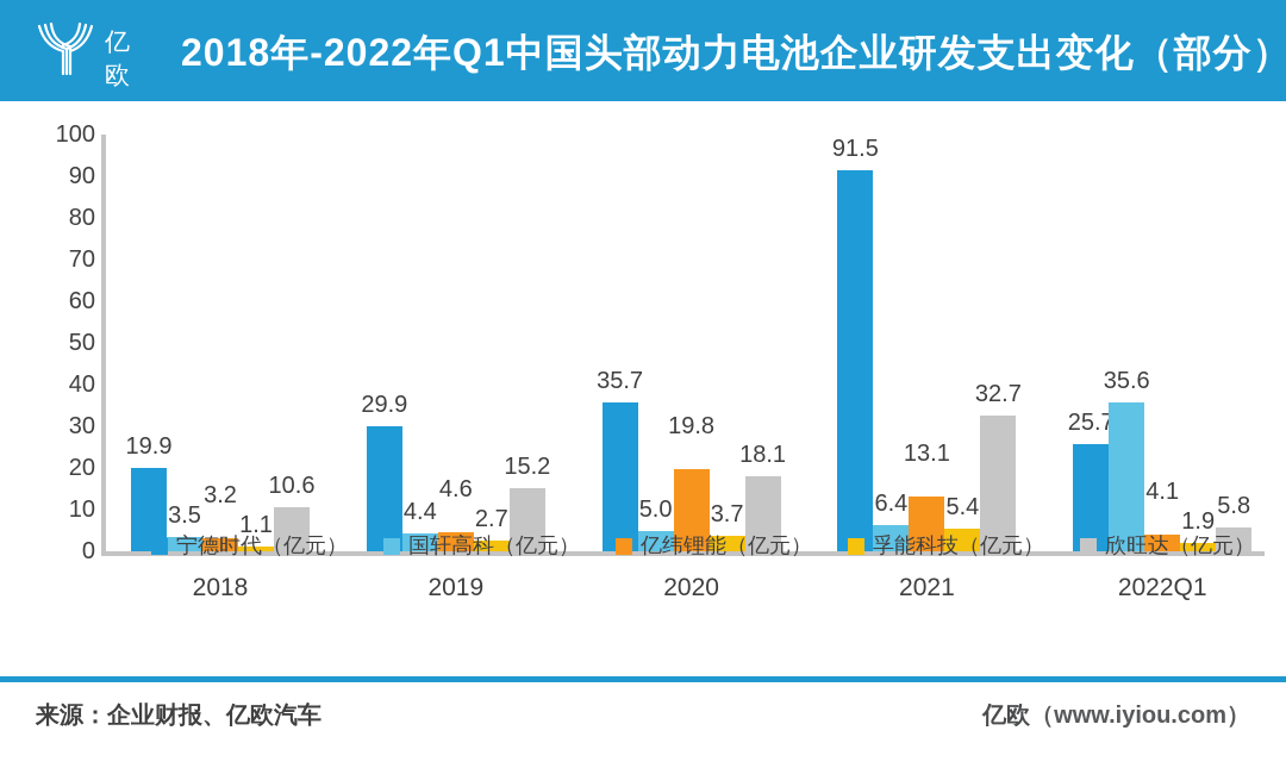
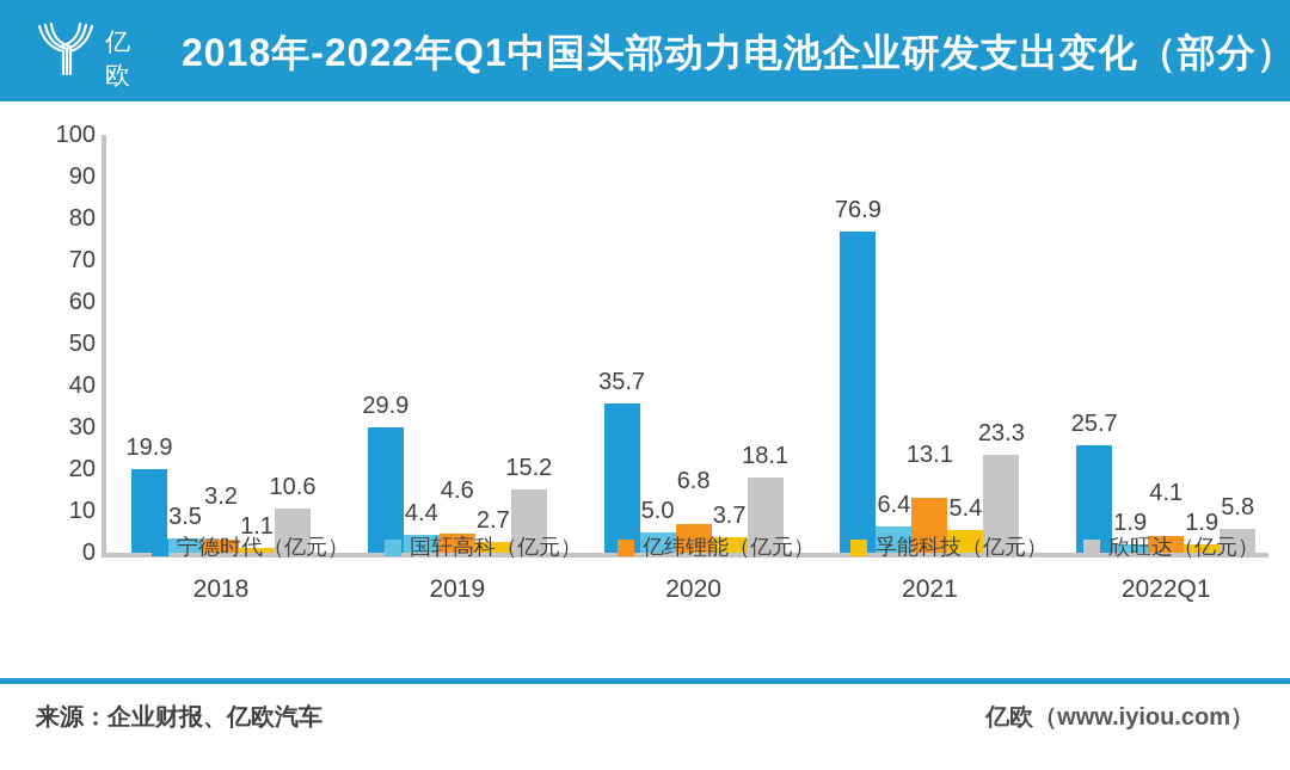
亿纬锂能（亿元）/2020: 19.8 -> 6.8
宁德时代（亿元）/2021: 91.5 -> 76.9
欣旺达（亿元）/2021: 32.7 -> 23.3
国轩高科（亿元）/2022Q1: 35.6 -> 1.9
